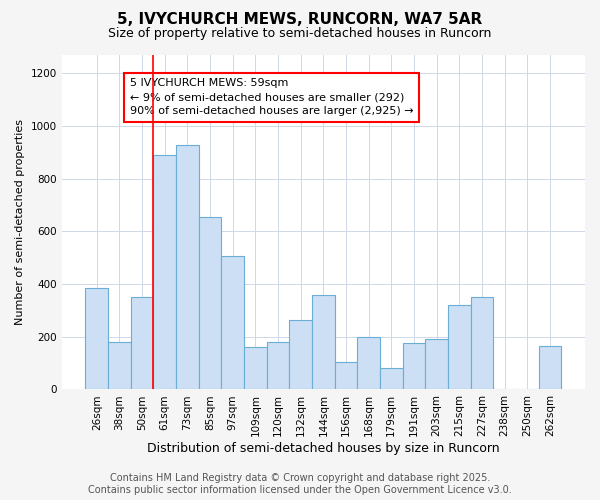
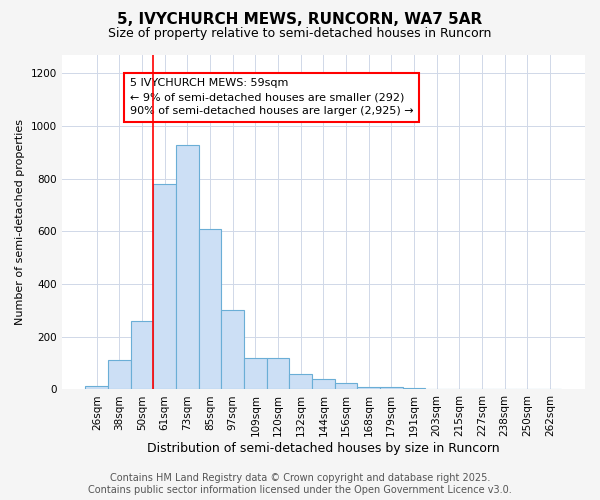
26sqm: 385 -> 15
38sqm: 180 -> 110
50sqm: 350 -> 260
61sqm: 890 -> 780
85sqm: 655 -> 610
97sqm: 505 -> 300
109sqm: 160 -> 120
120sqm: 180 -> 120
132sqm: 265 -> 60
144sqm: 360 -> 40
156sqm: 105 -> 25
168sqm: 200 -> 10
179sqm: 80 -> 8
191sqm: 175 -> 4
203sqm: 190 -> 2
215sqm: 320 -> 2
227sqm: 350 -> 1
262sqm: 165 -> 2
